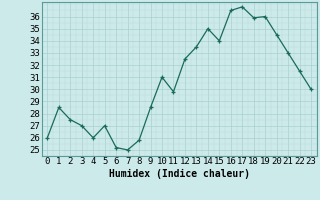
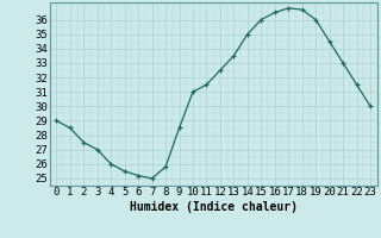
0: 26.0 -> 29.0
5: 27.0 -> 25.5
11: 29.8 -> 31.5
15: 34.0 -> 36.0
18: 35.9 -> 36.7
